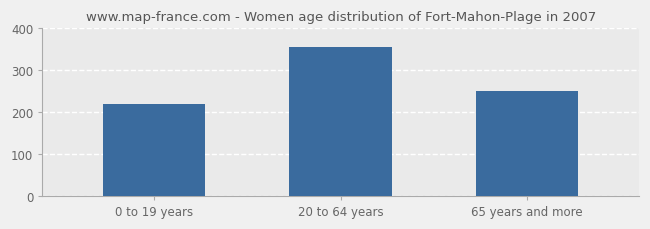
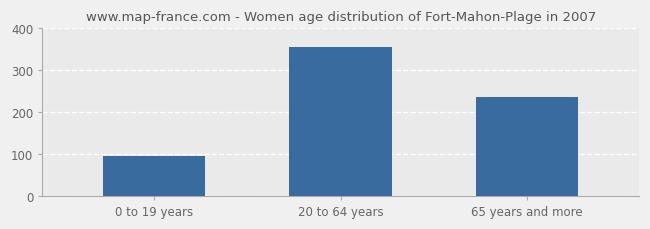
0 to 19 years: 220 -> 96
65 years and more: 250 -> 236
